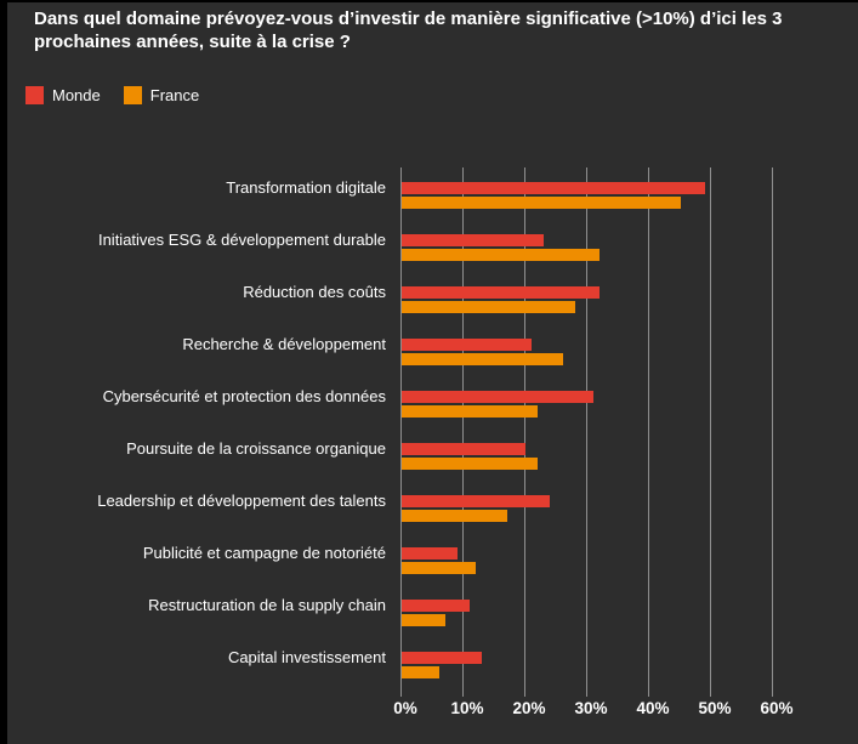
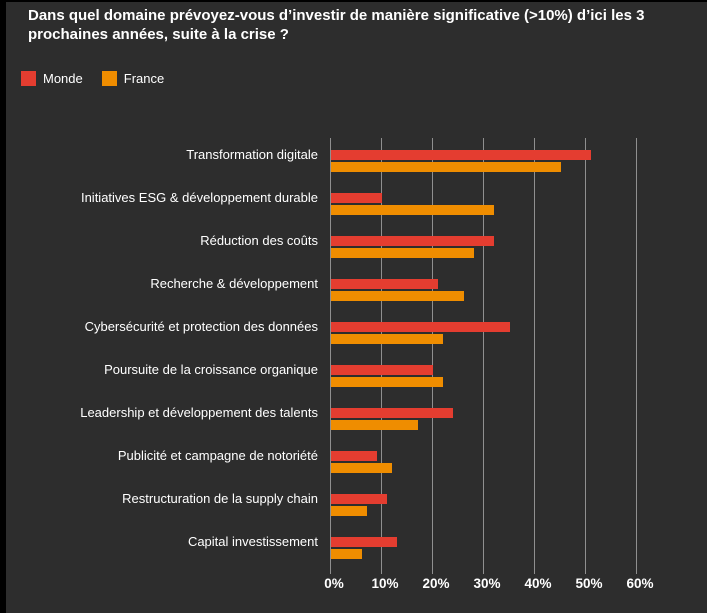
Monde/Transformation digitale: 49% -> 51%
Monde/Initiatives ESG & développement durable: 23% -> 10%
Monde/Cybersécurité et protection des données: 31% -> 35%
